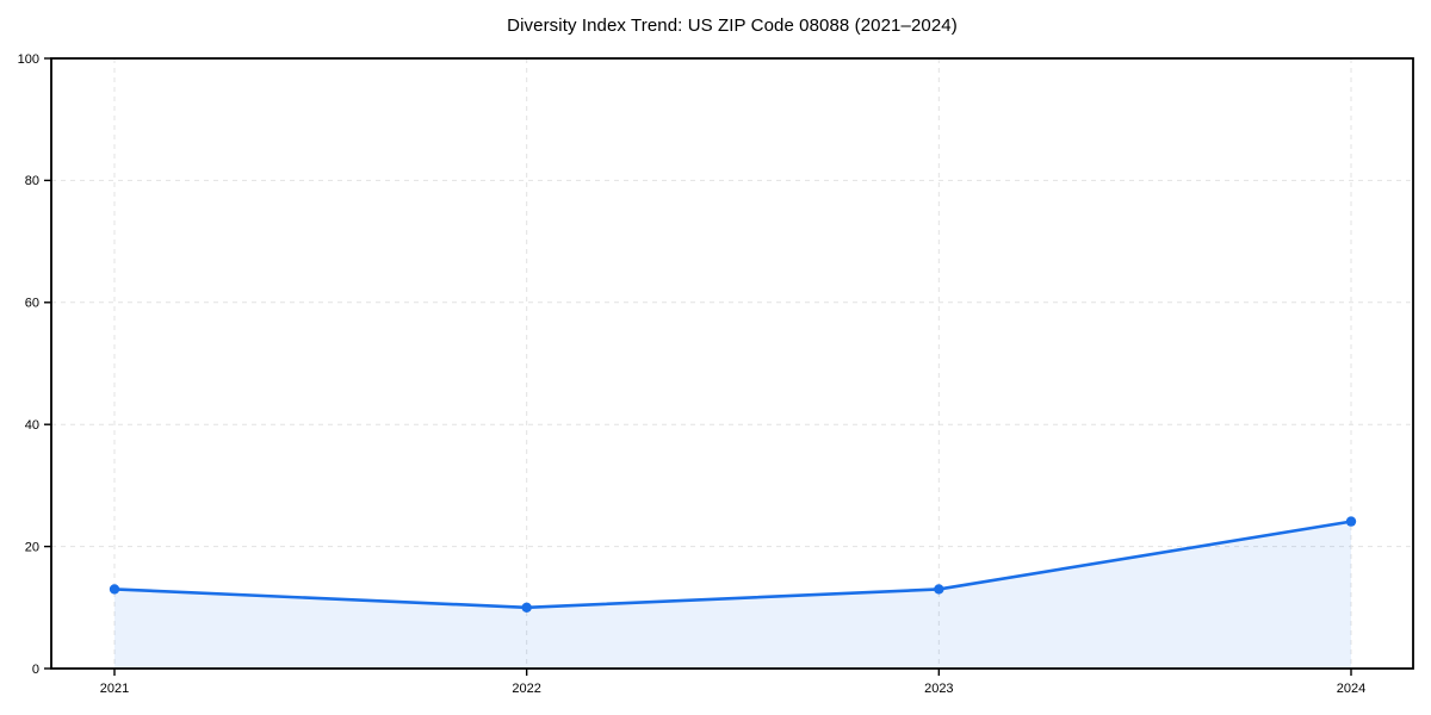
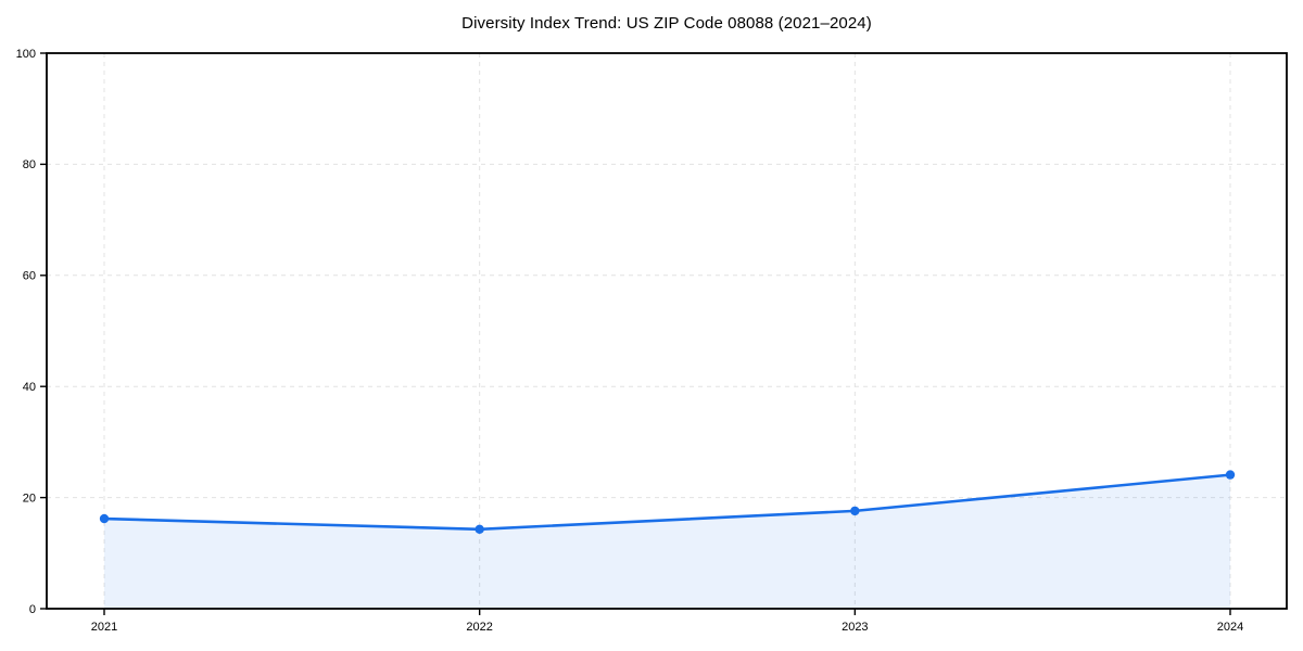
2021: 13 -> 16
2022: 10 -> 14
2023: 13 -> 18
